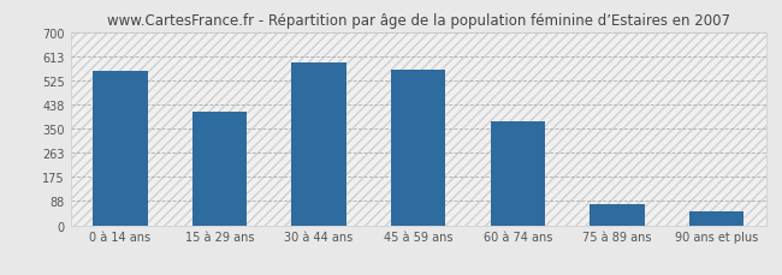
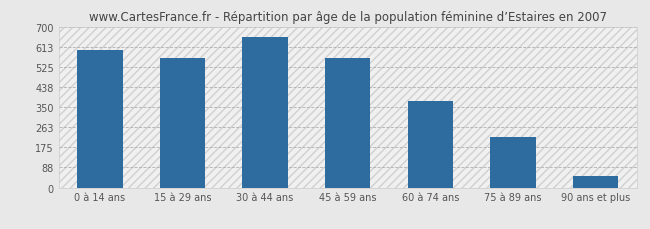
0 à 14 ans: 560 -> 600
15 à 29 ans: 410 -> 563
30 à 44 ans: 590 -> 655
75 à 89 ans: 75 -> 220
